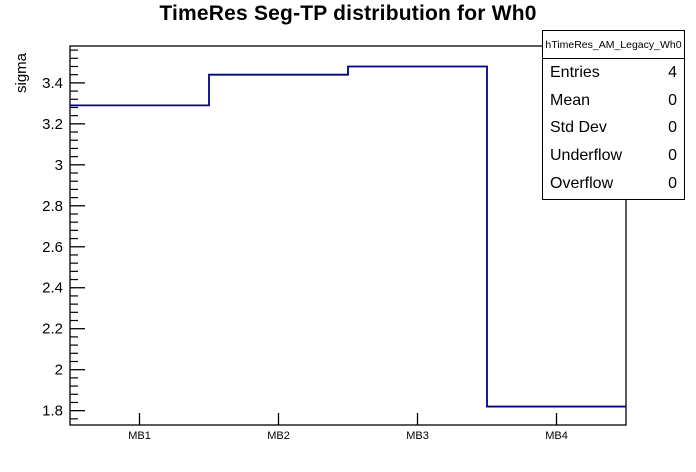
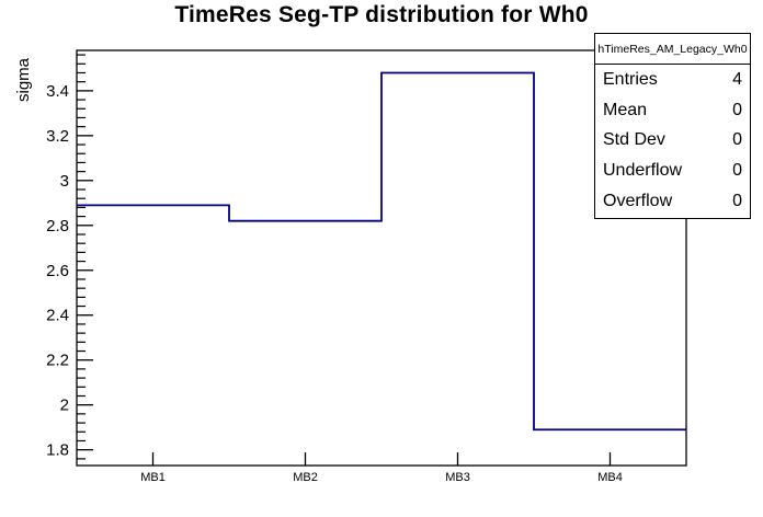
MB1: 3.29 -> 2.89
MB2: 3.44 -> 2.82
MB4: 1.82 -> 1.89
